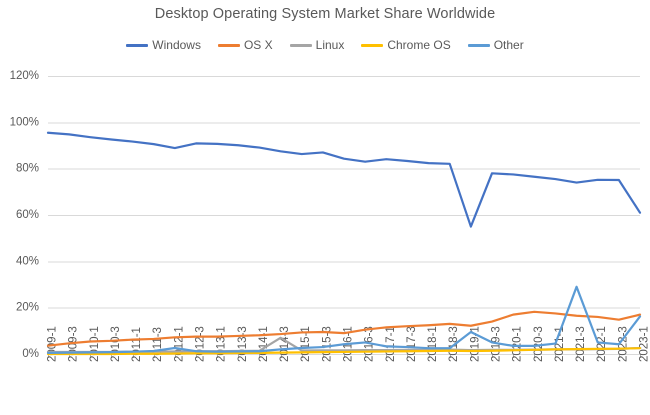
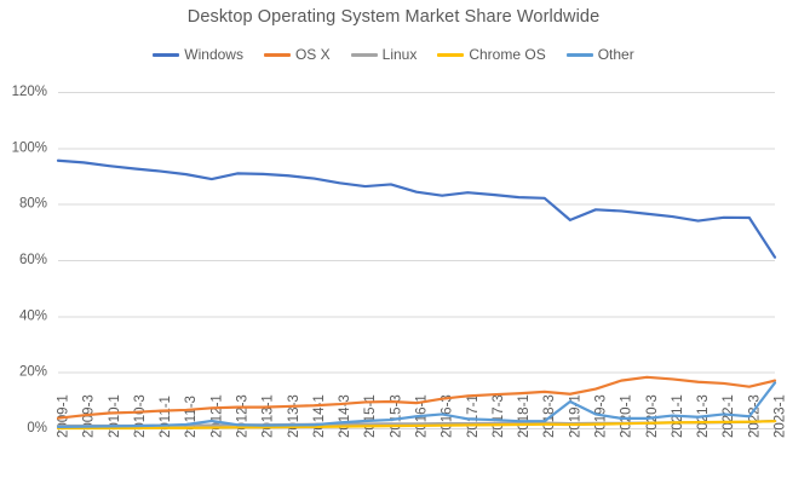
Linux/2014-3: 7% -> 2%
Windows/2019-1: 55% -> 74%
Other/2021-3: 29% -> 4%
